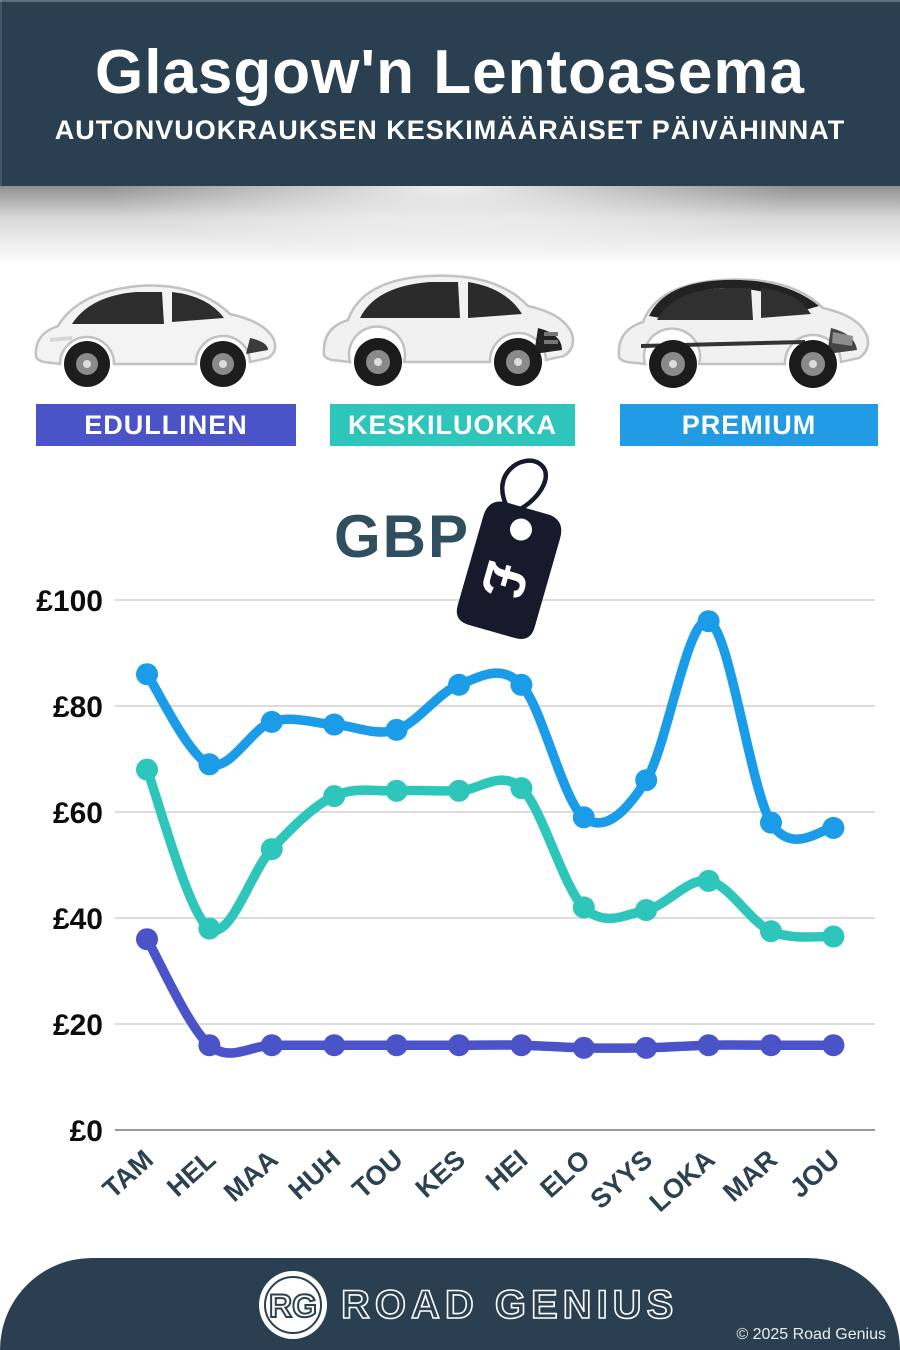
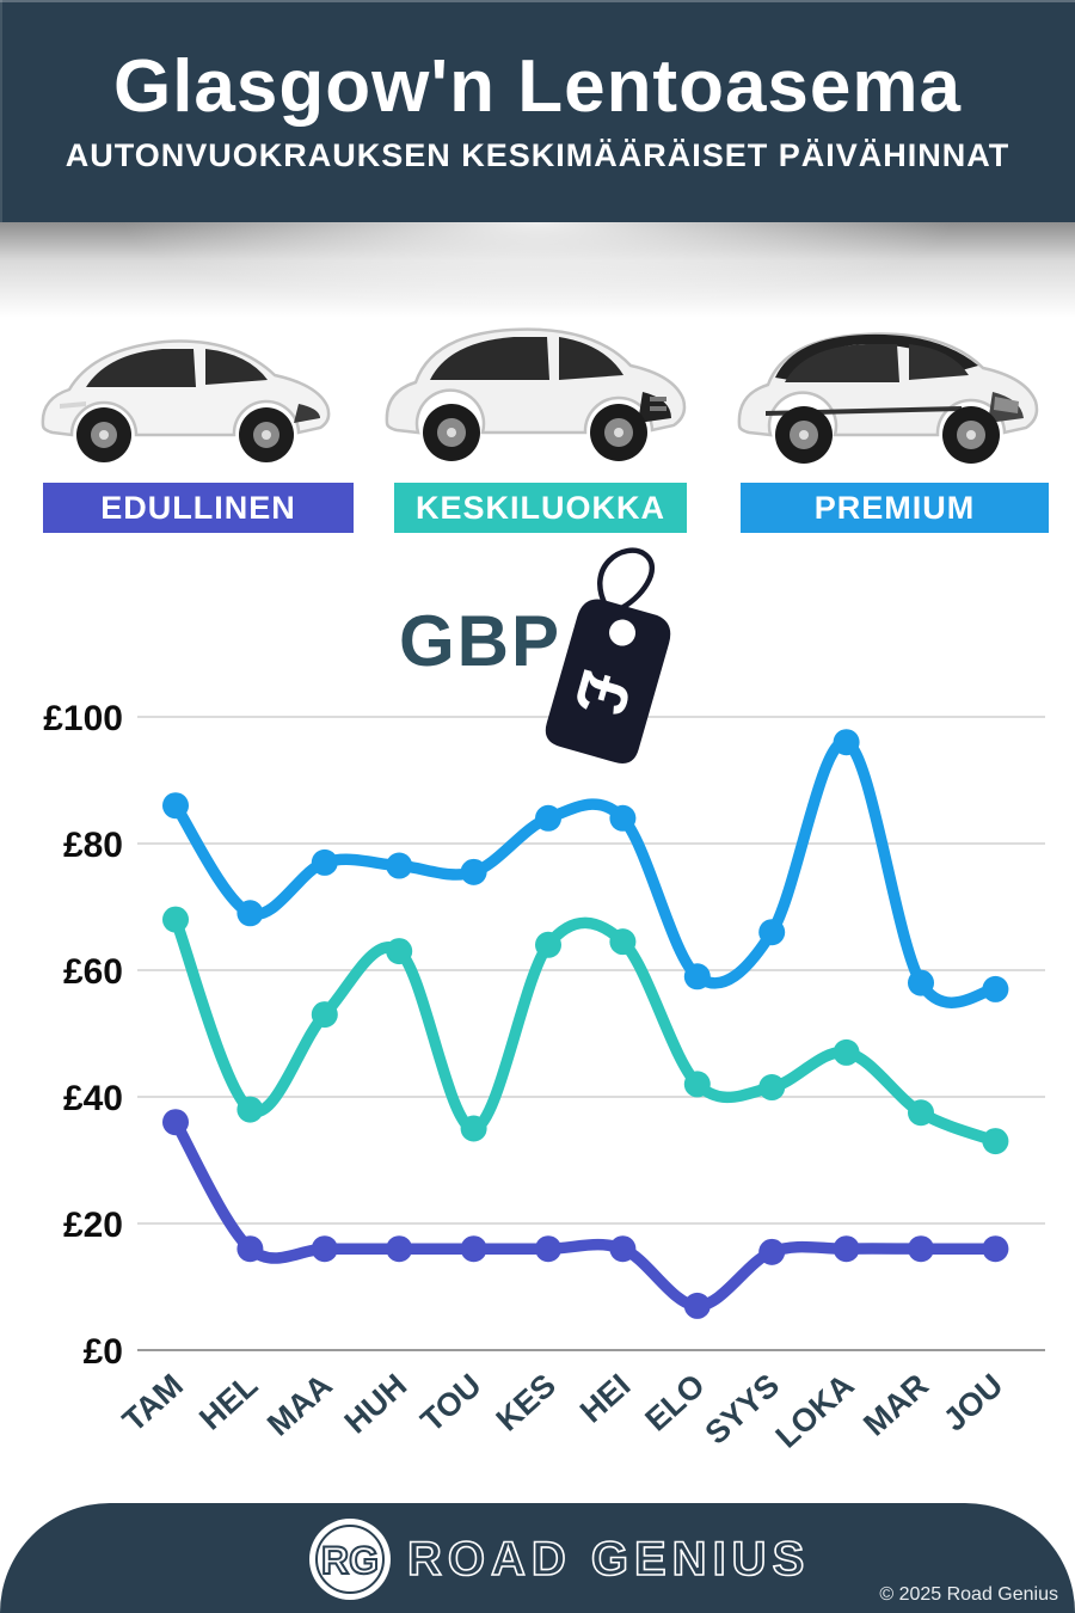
KESKILUOKKA/TOU: £64 -> £35
EDULLINEN/ELO: £16 -> £7
KESKILUOKKA/JOU: £36 -> £33
